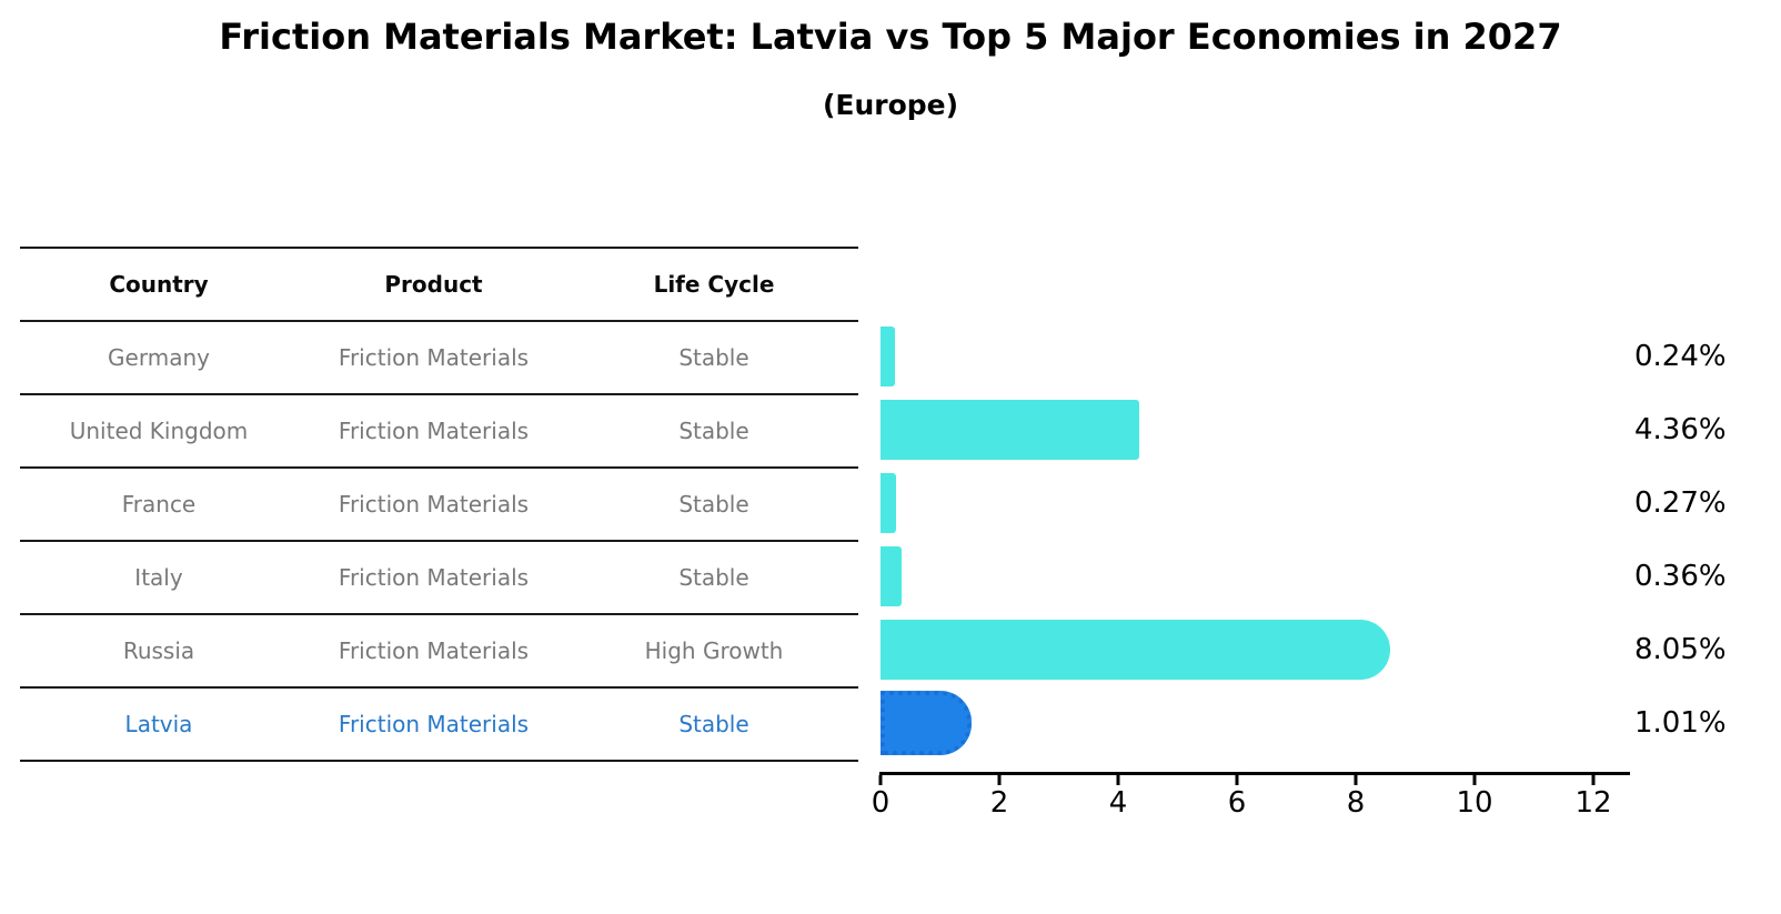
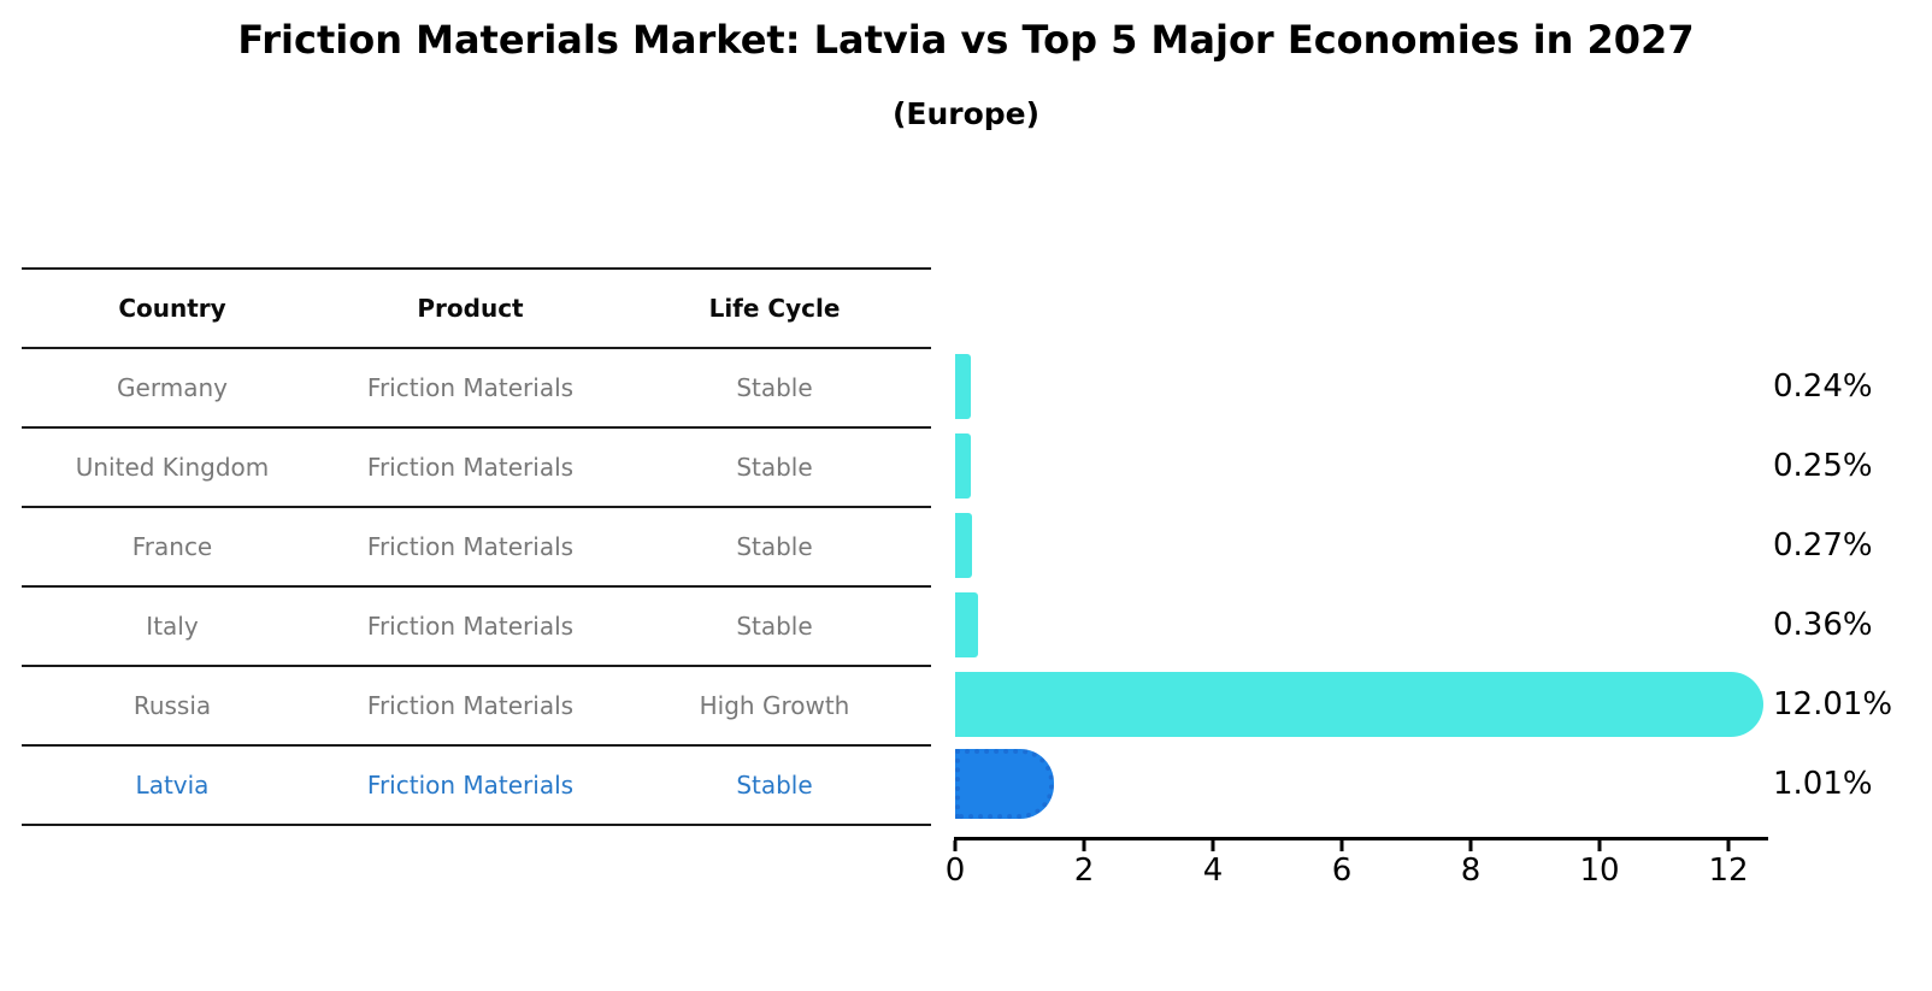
United Kingdom: 4.36% -> 0.25%
Russia: 8.05% -> 12.01%
